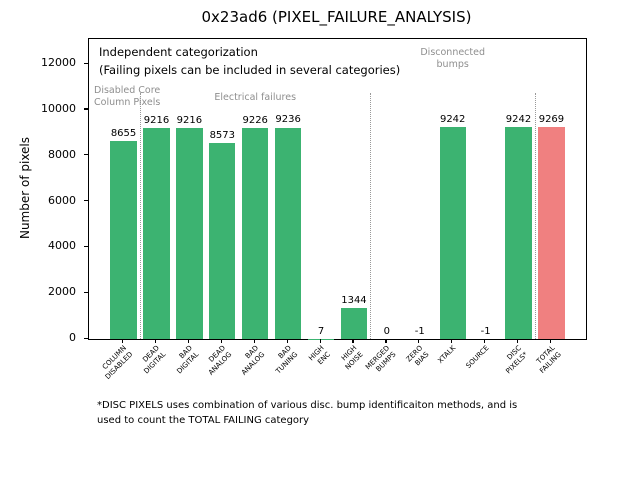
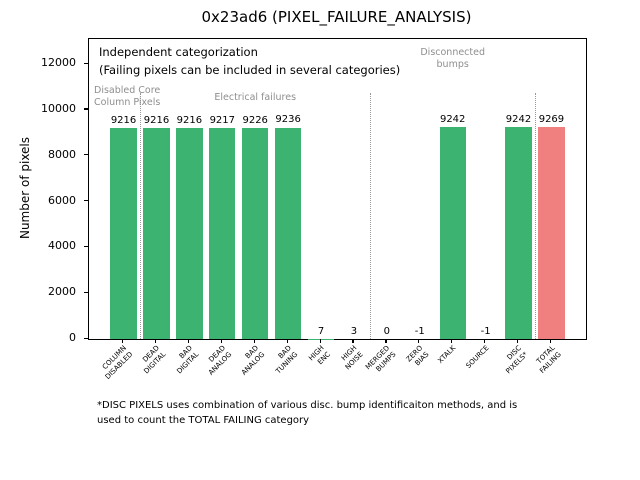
COLUMN DISABLED: 8655 -> 9216
DEAD ANALOG: 8573 -> 9217
HIGH NOISE: 1344 -> 3
